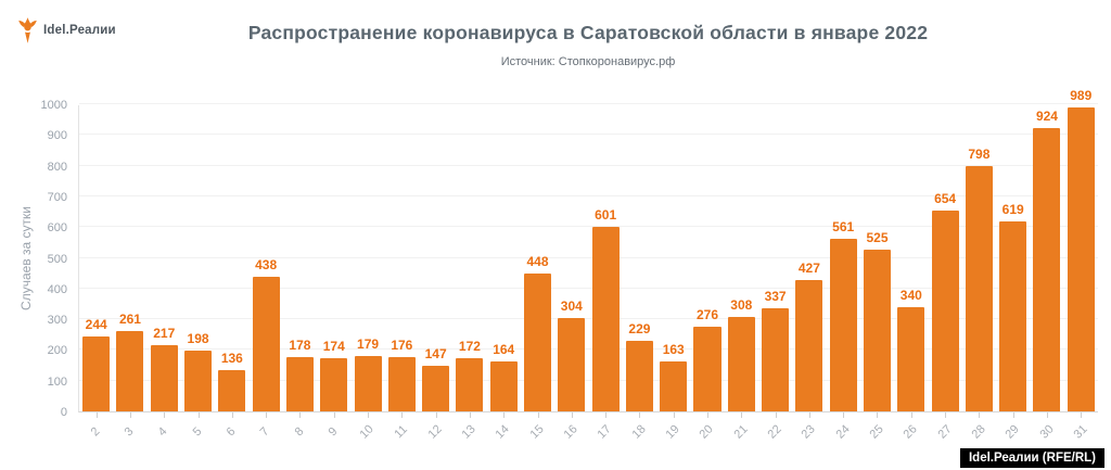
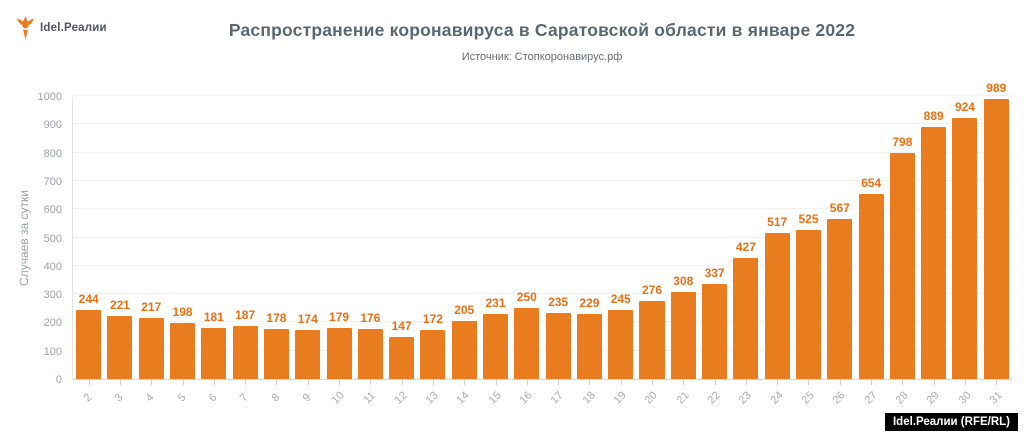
3: 261 -> 221
6: 136 -> 181
7: 438 -> 187
14: 164 -> 205
15: 448 -> 231
16: 304 -> 250
17: 601 -> 235
19: 163 -> 245
24: 561 -> 517
26: 340 -> 567
29: 619 -> 889
